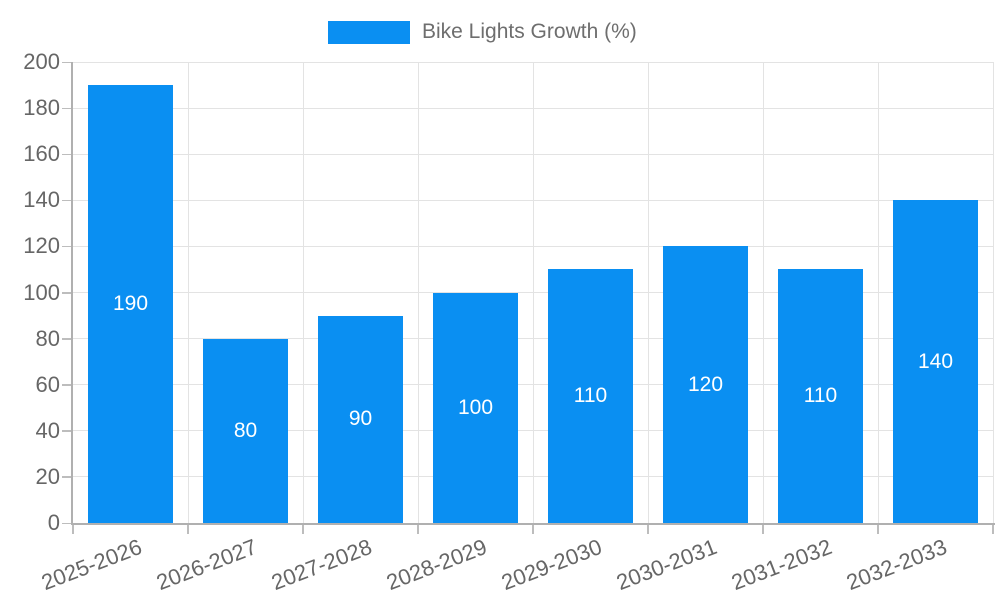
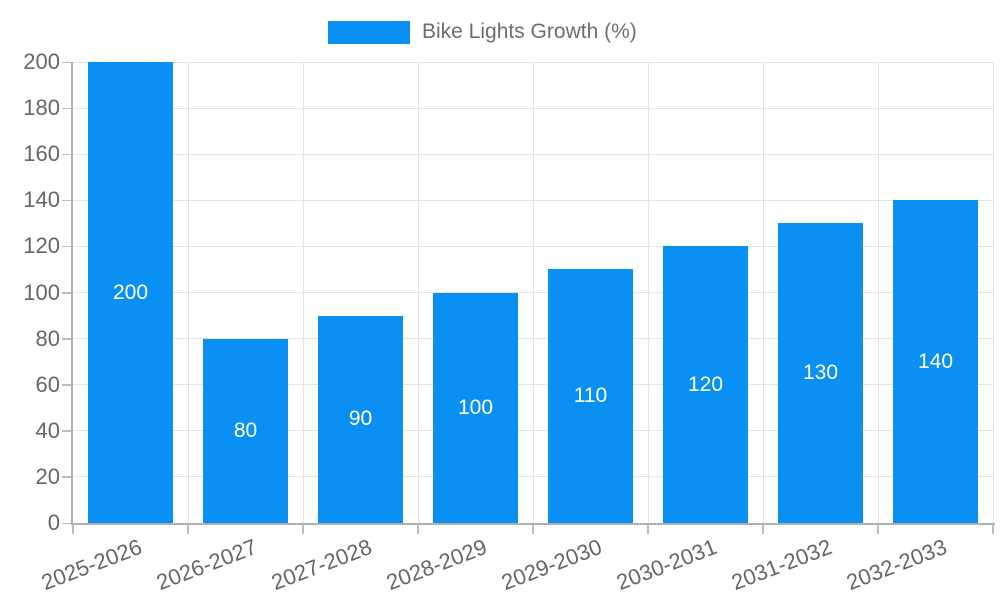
2025-2026: 190 -> 200
2031-2032: 110 -> 130
